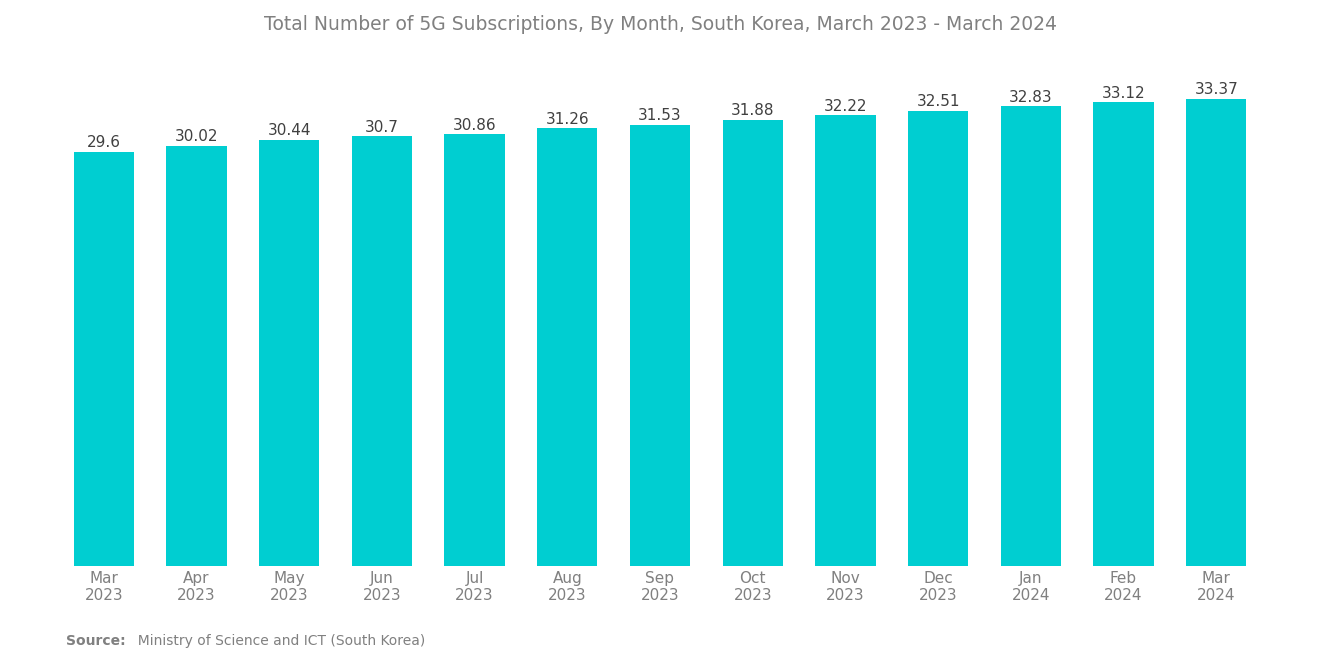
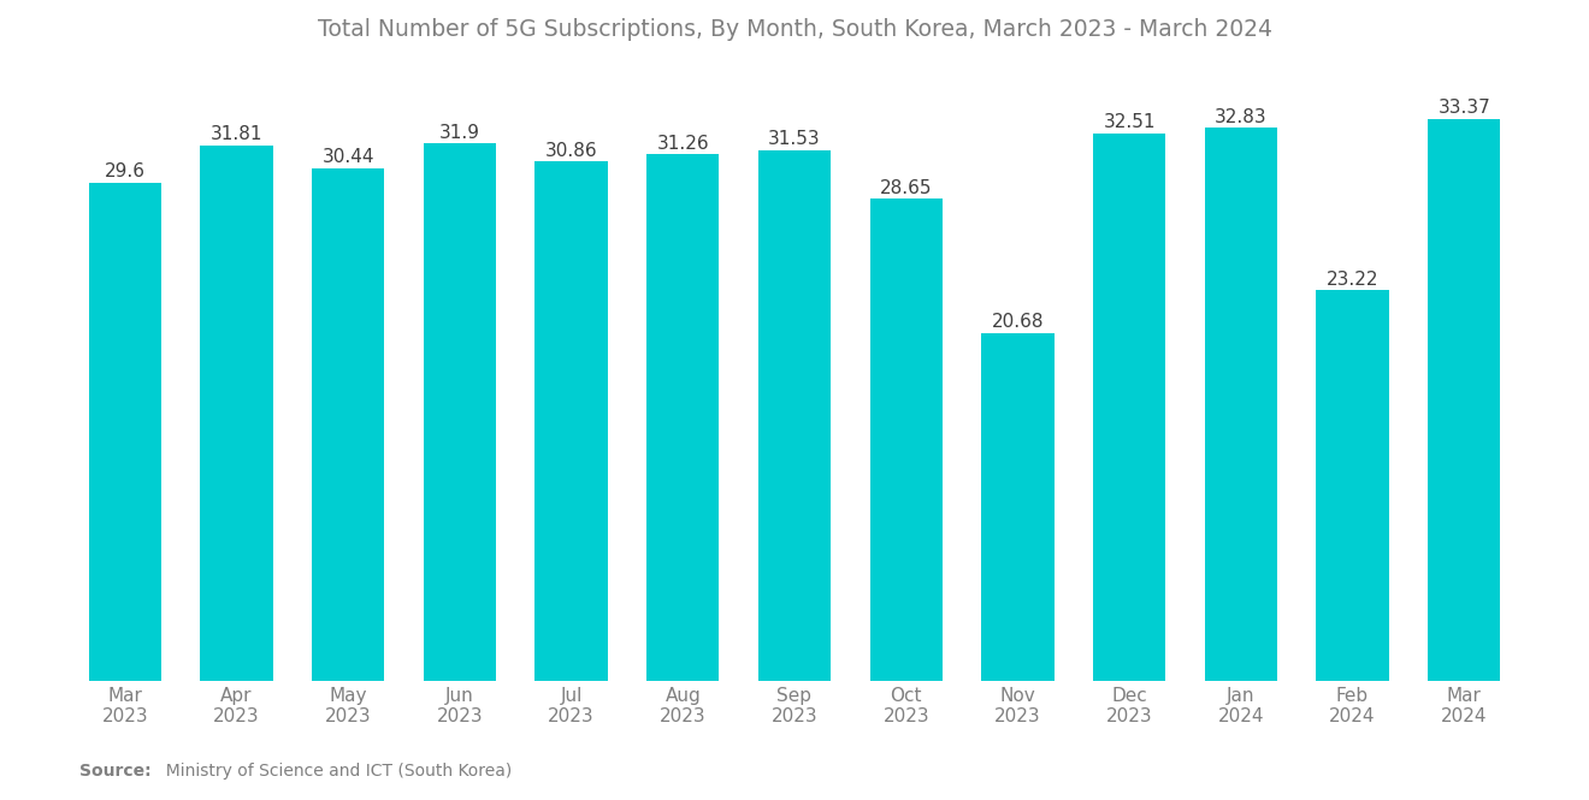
Apr 2023: 30.02 -> 31.81
Jun 2023: 30.7 -> 31.9
Oct 2023: 31.88 -> 28.65
Nov 2023: 32.22 -> 20.68
Feb 2024: 33.12 -> 23.22
